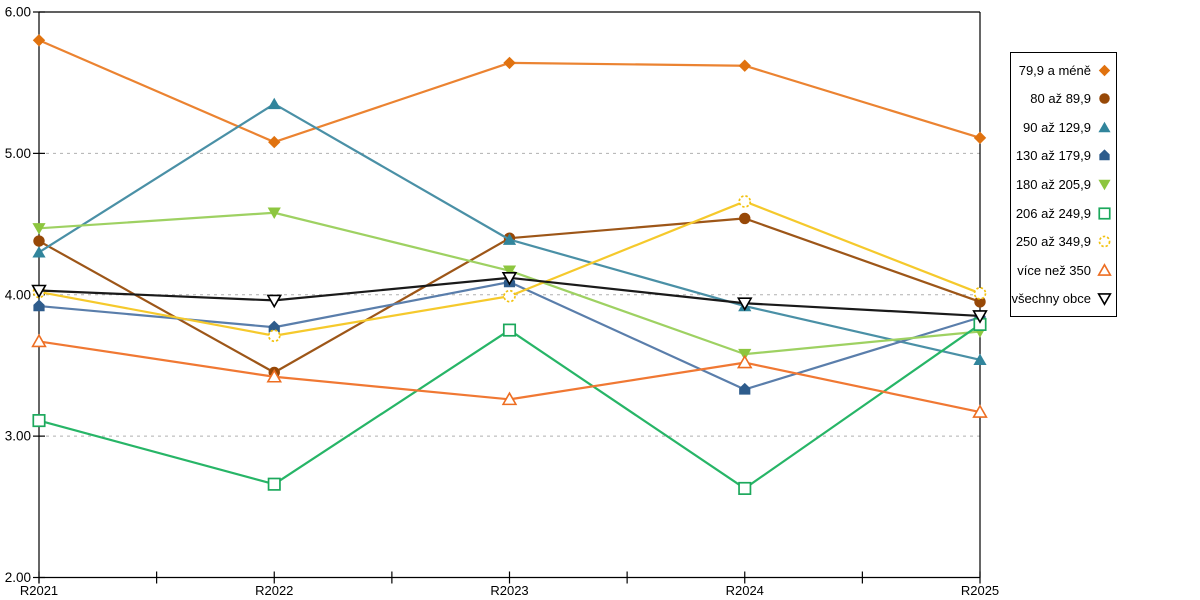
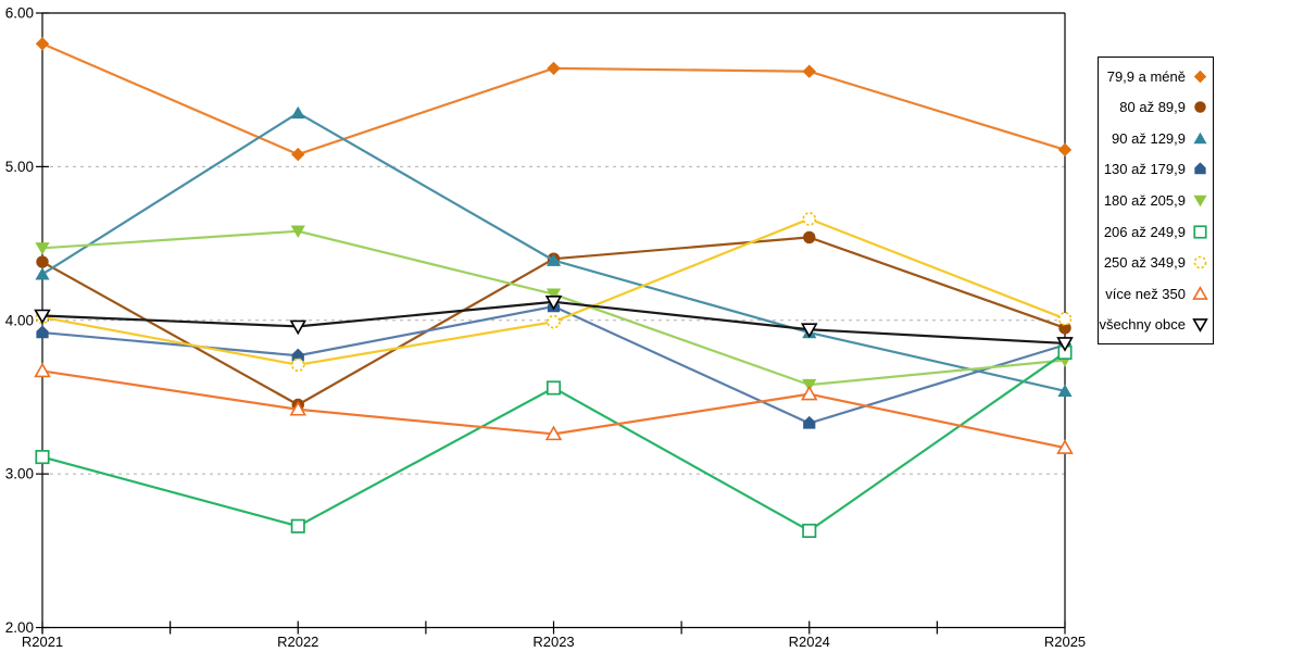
206 až 249,9/R2023: 3.75 -> 3.56
